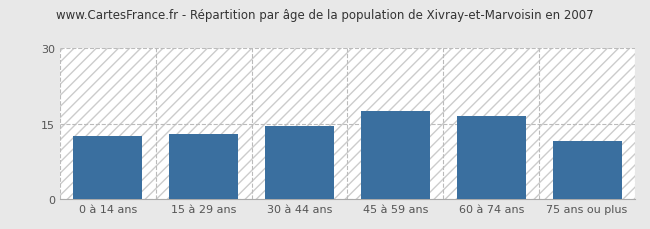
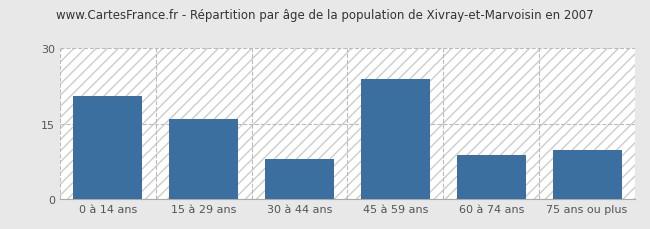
0 à 14 ans: 12.5 -> 20.4
15 à 29 ans: 13.0 -> 15.8
30 à 44 ans: 14.5 -> 8.0
45 à 59 ans: 17.5 -> 23.8
60 à 74 ans: 16.5 -> 8.8
75 ans ou plus: 11.5 -> 9.8
